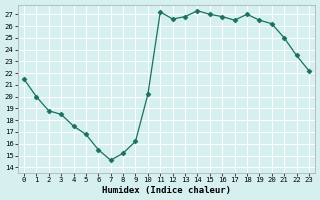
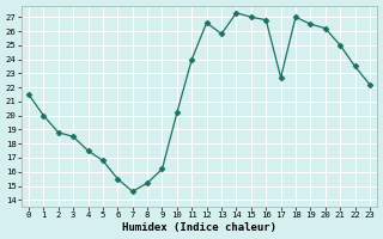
11: 27.2 -> 24.0
13: 26.8 -> 25.8
17: 26.5 -> 22.7
